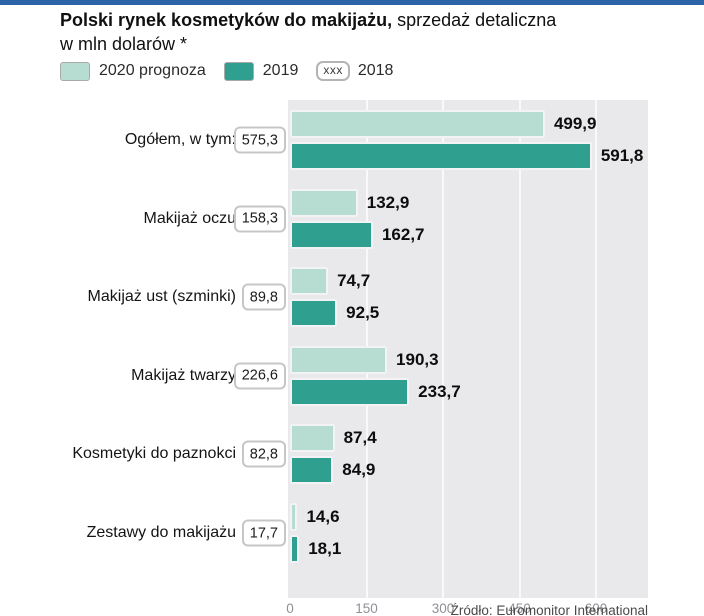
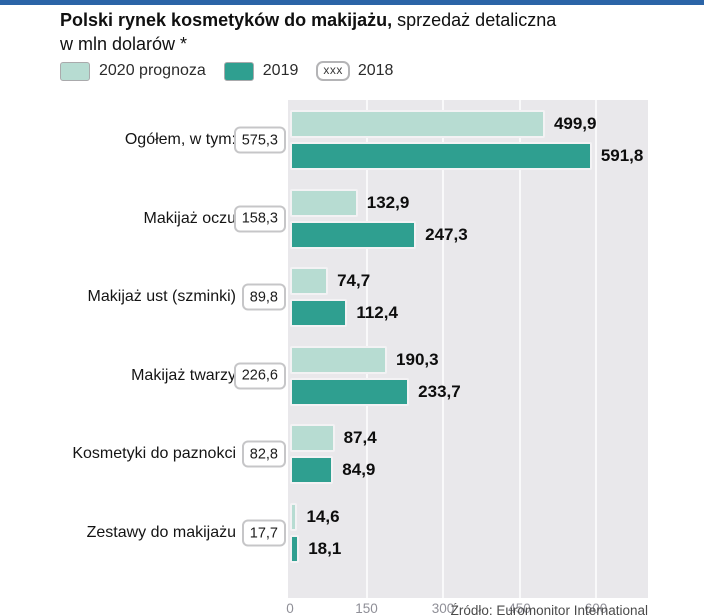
2019/Makijaż oczu: 162,7 -> 247,3
2019/Makijaż ust (szminki): 92,5 -> 112,4
